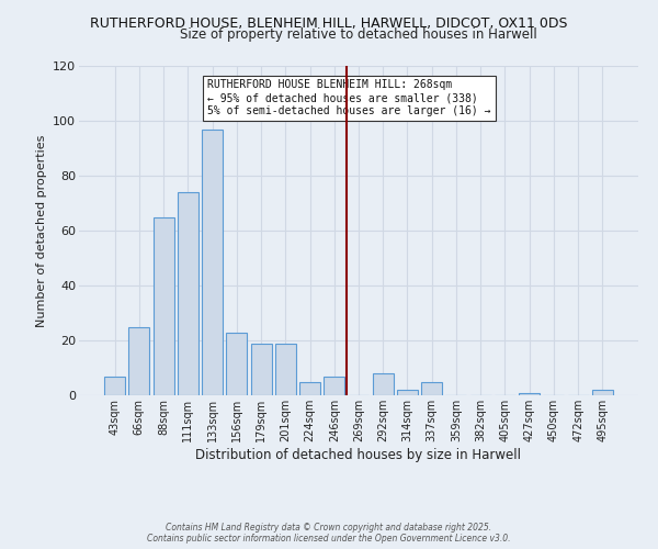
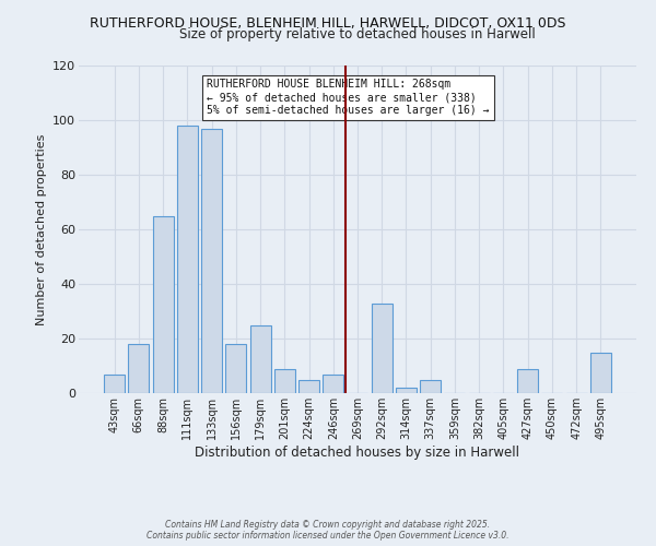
66sqm: 25 -> 18
111sqm: 74 -> 98
156sqm: 23 -> 18
179sqm: 19 -> 25
201sqm: 19 -> 9
292sqm: 8 -> 33
427sqm: 1 -> 9
495sqm: 2 -> 15
